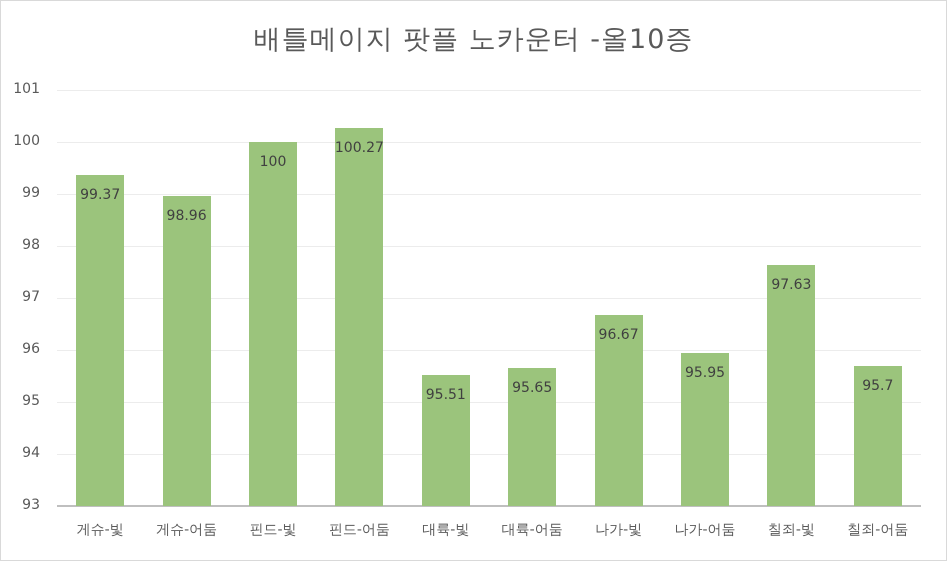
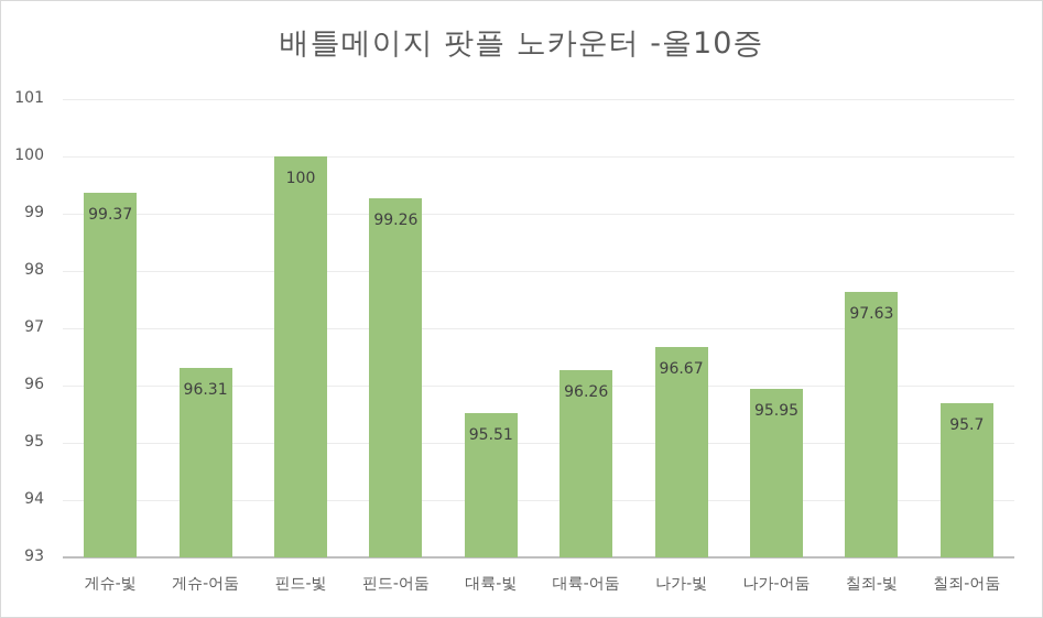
게슈-어둠: 98.96 -> 96.31
핀드-어둠: 100.27 -> 99.26
대륙-어둠: 95.65 -> 96.26
